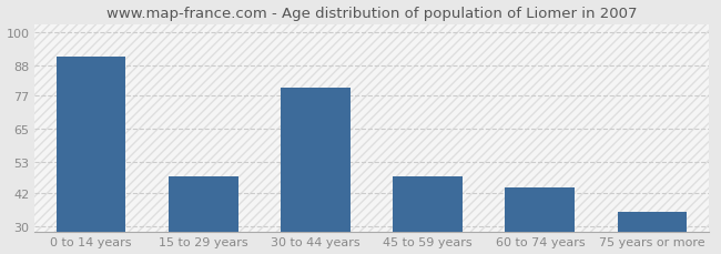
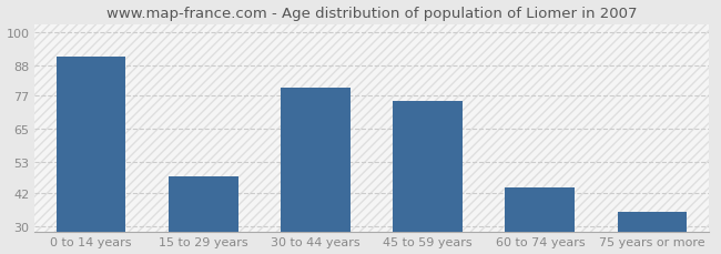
45 to 59 years: 48 -> 75
